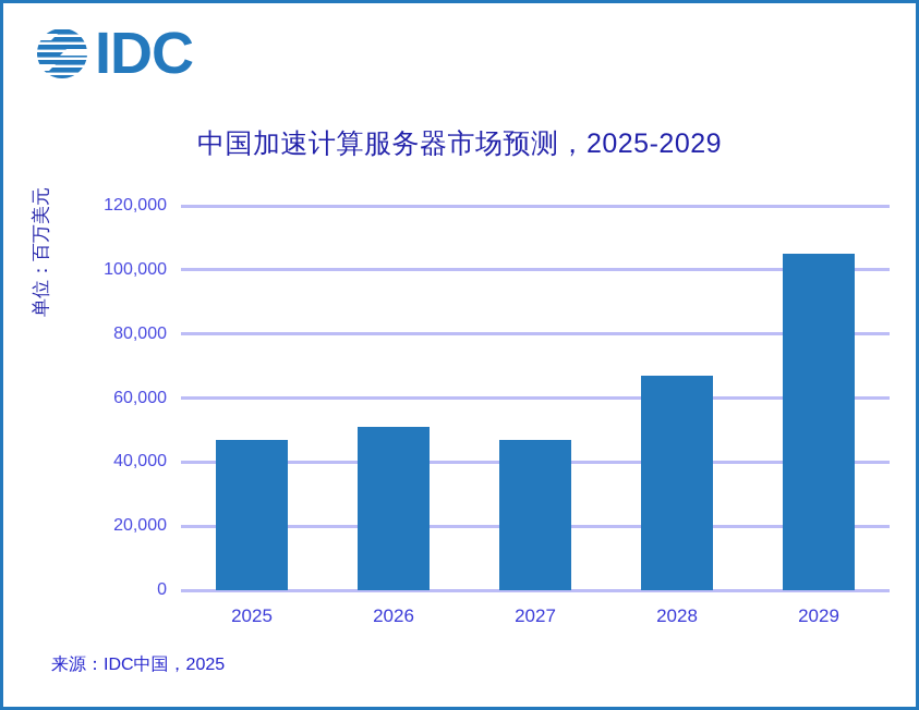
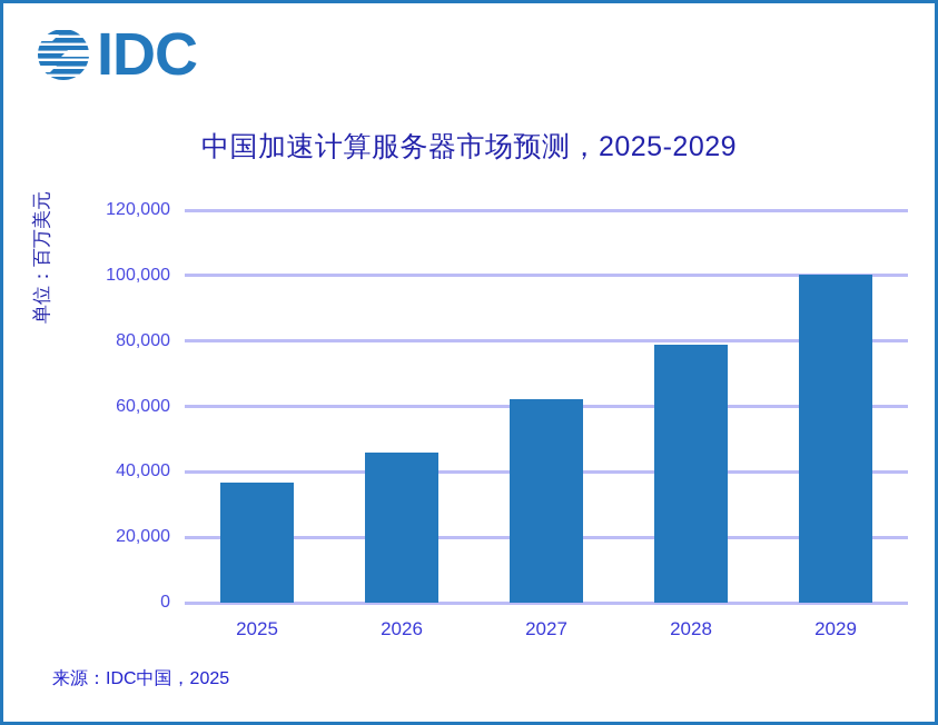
2025: 47000 -> 37000
2026: 51000 -> 46000
2027: 47000 -> 62000
2028: 67000 -> 79000
2029: 105000 -> 100000
